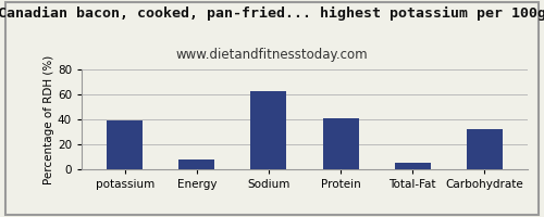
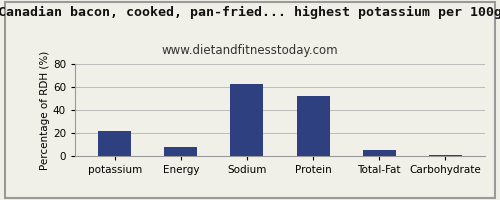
potassium: 39 -> 22
Protein: 41 -> 52
Carbohydrate: 32 -> 1
